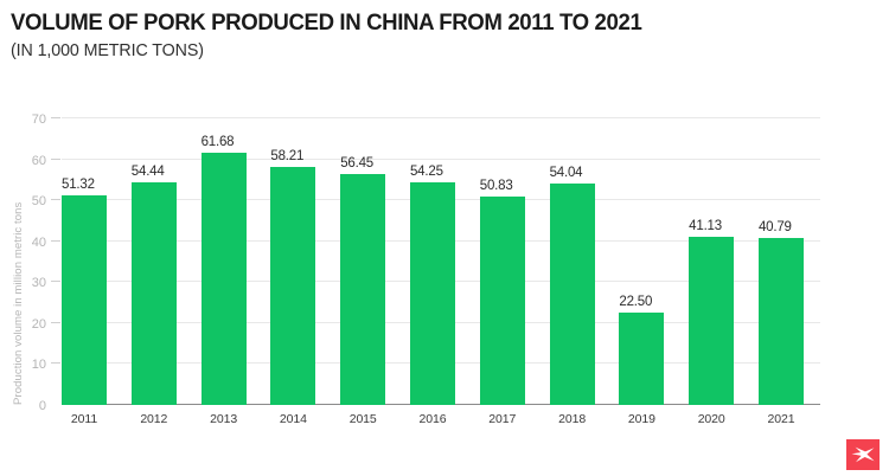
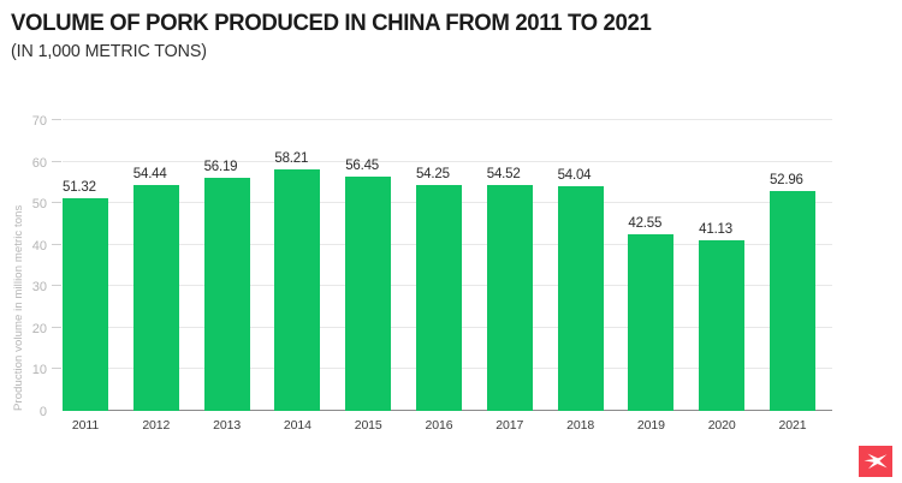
2013: 61.68 -> 56.19
2017: 50.83 -> 54.52
2019: 22.50 -> 42.55
2021: 40.79 -> 52.96
